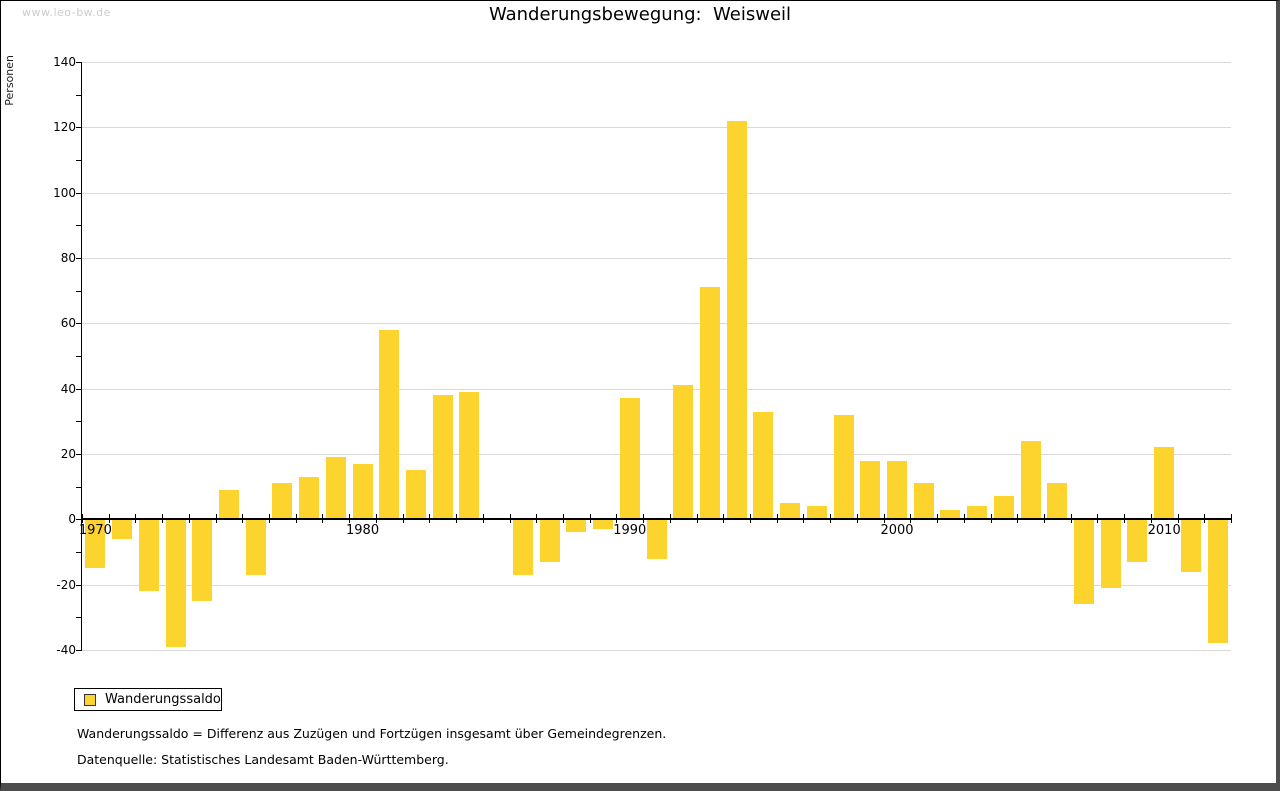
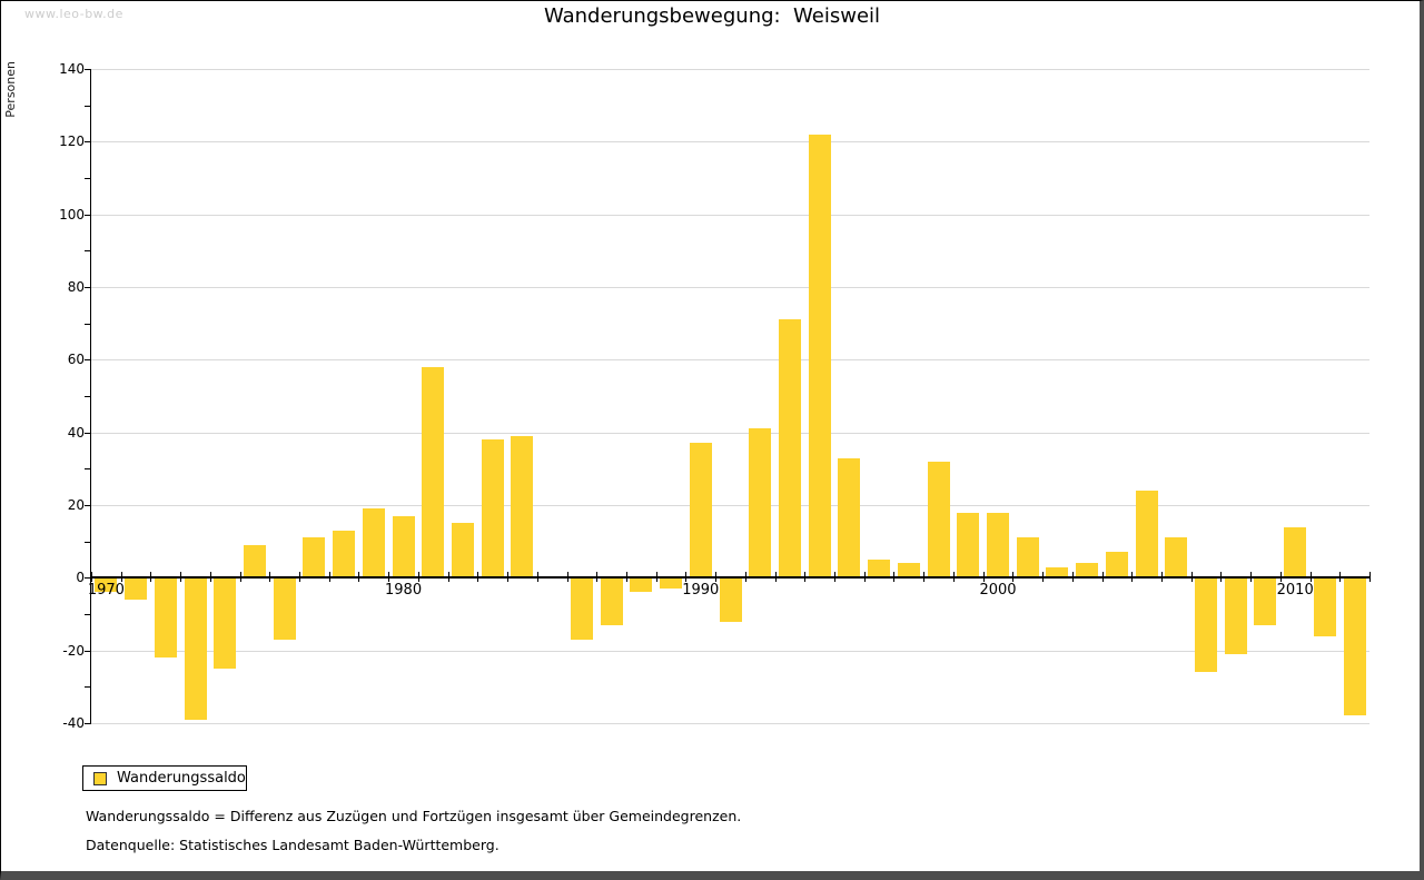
1970: -15 -> -4
2010: 22 -> 14
